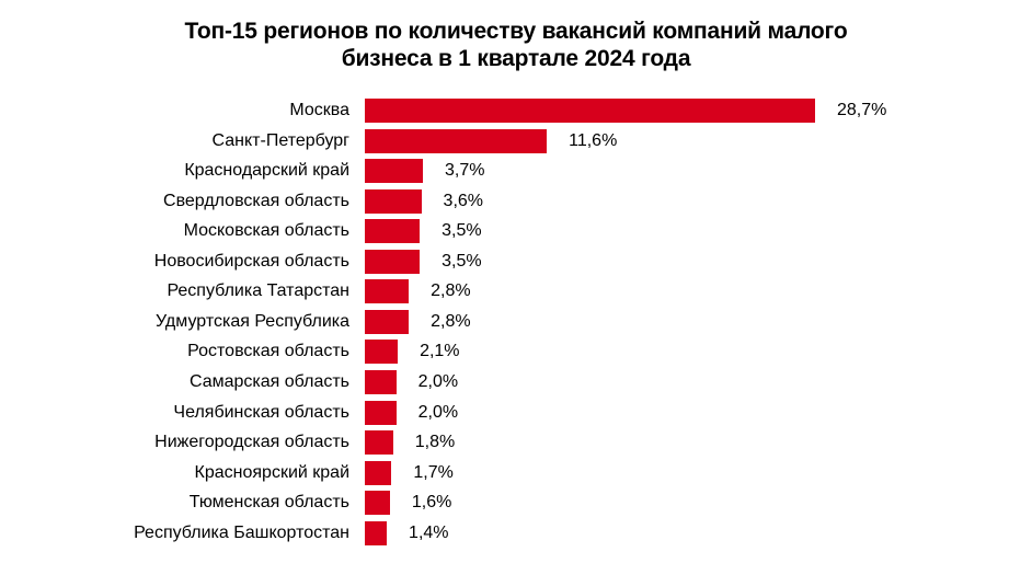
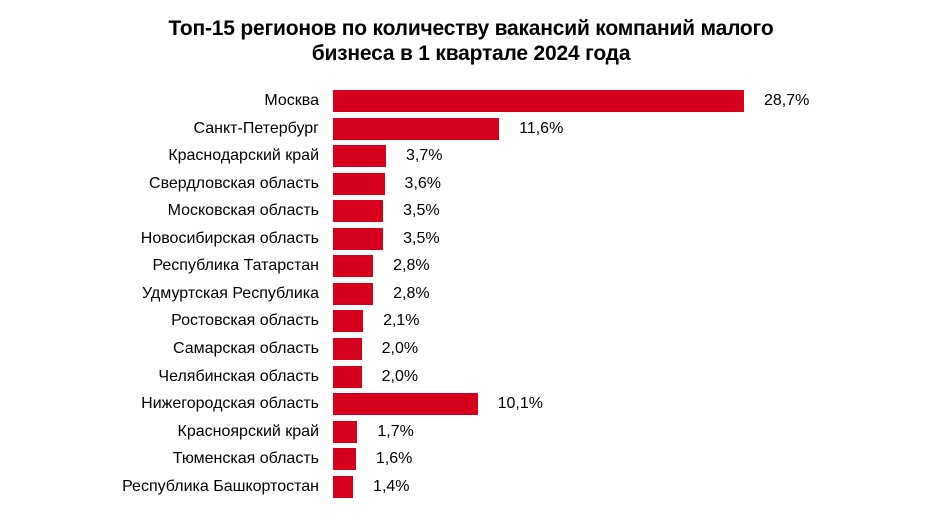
Нижегородская область: 1,8% -> 10,1%
